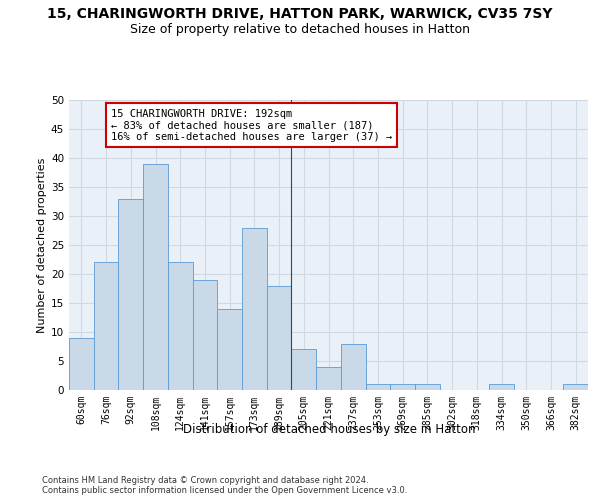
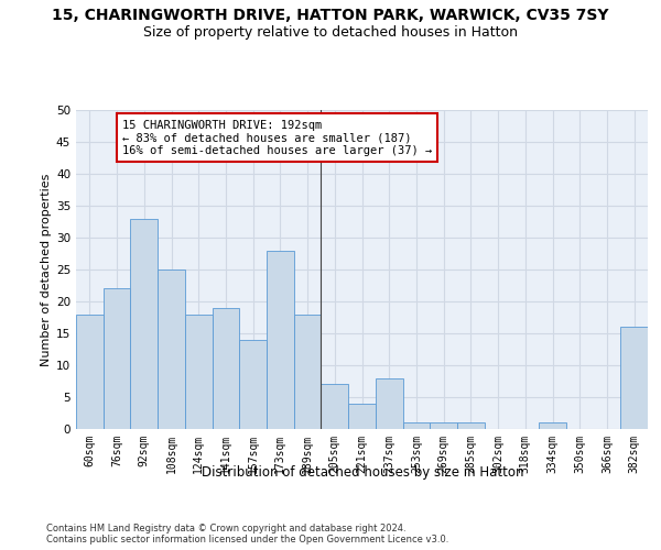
60sqm: 9 -> 18
108sqm: 39 -> 25
124sqm: 22 -> 18
382sqm: 1 -> 16
